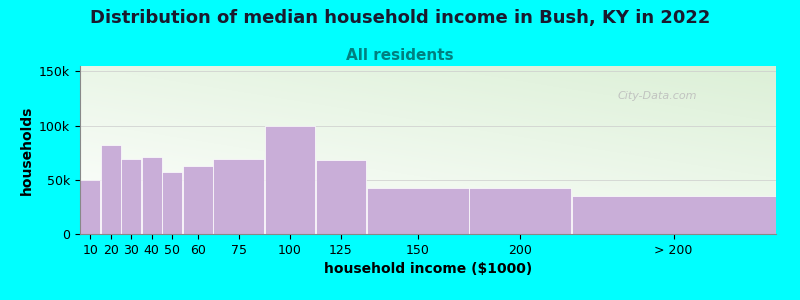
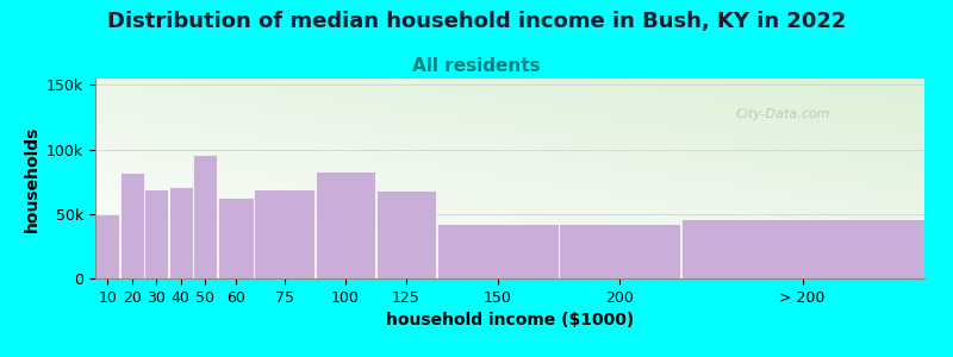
50: 57k -> 96k
100: 100k -> 83k
> 200: 35k -> 46k
